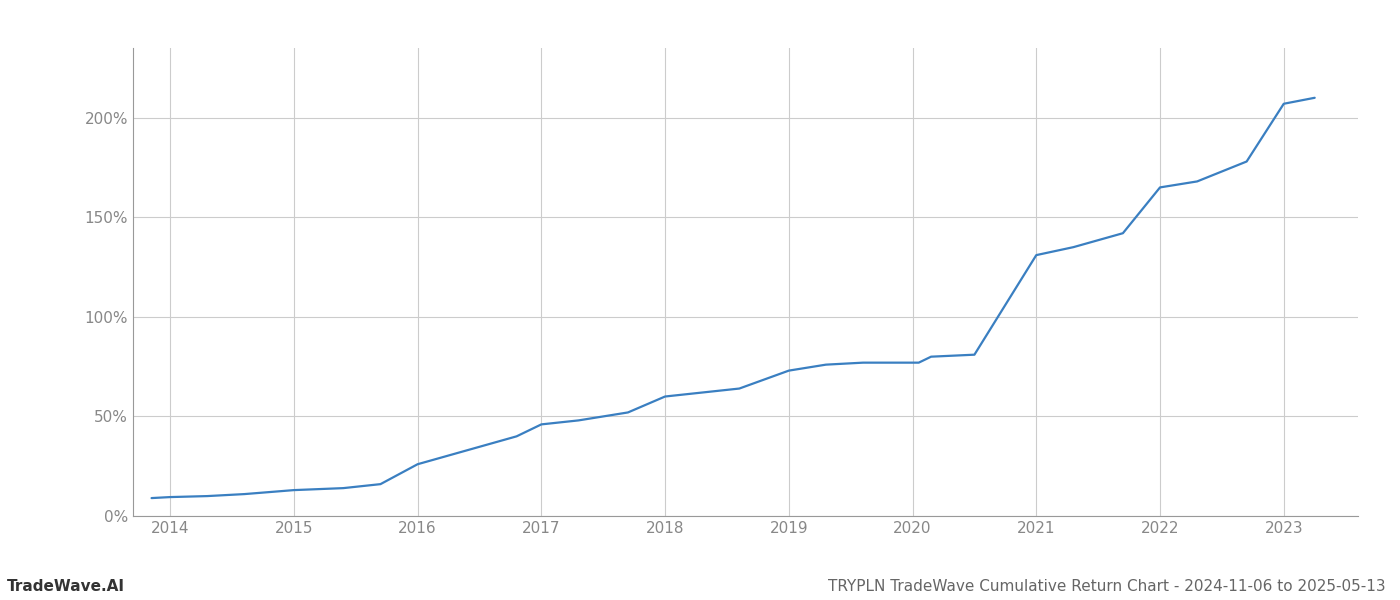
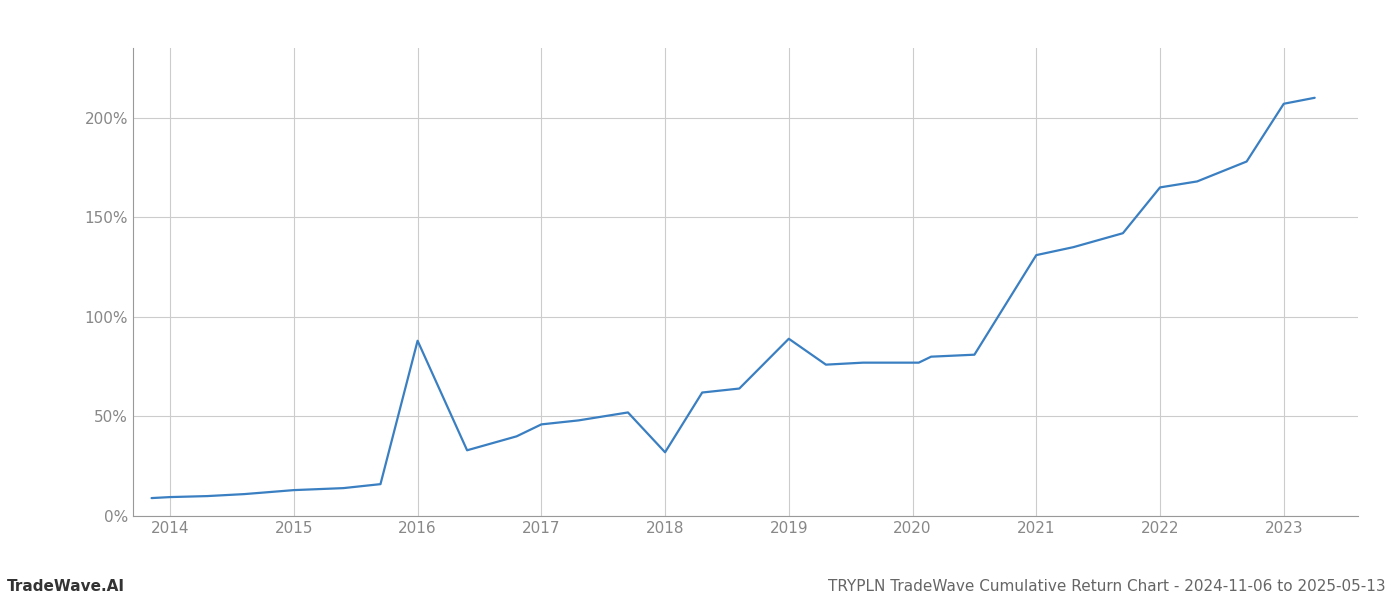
2016: 26% -> 88%
2018: 60% -> 32%
2019: 73% -> 89%
